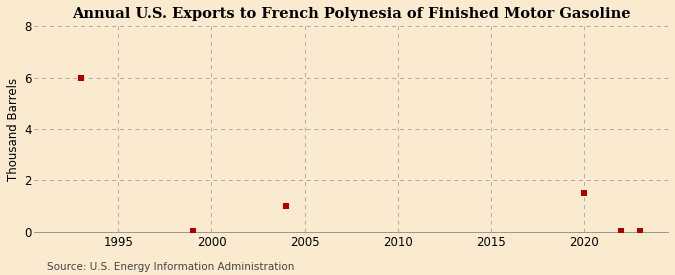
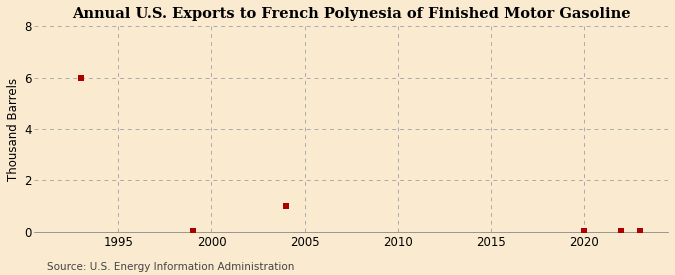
2020: 1.50 -> 0.02
